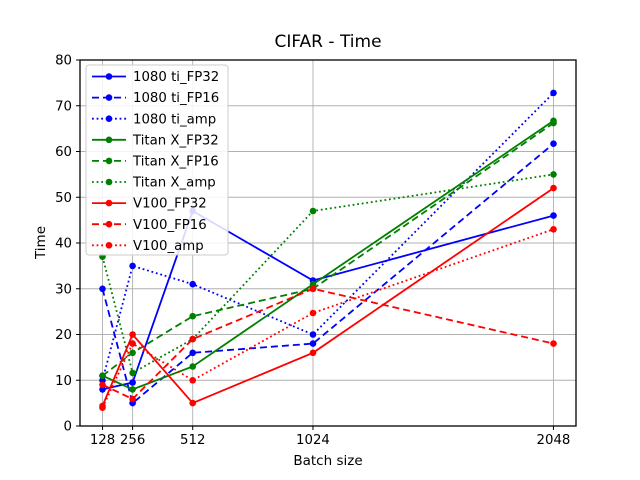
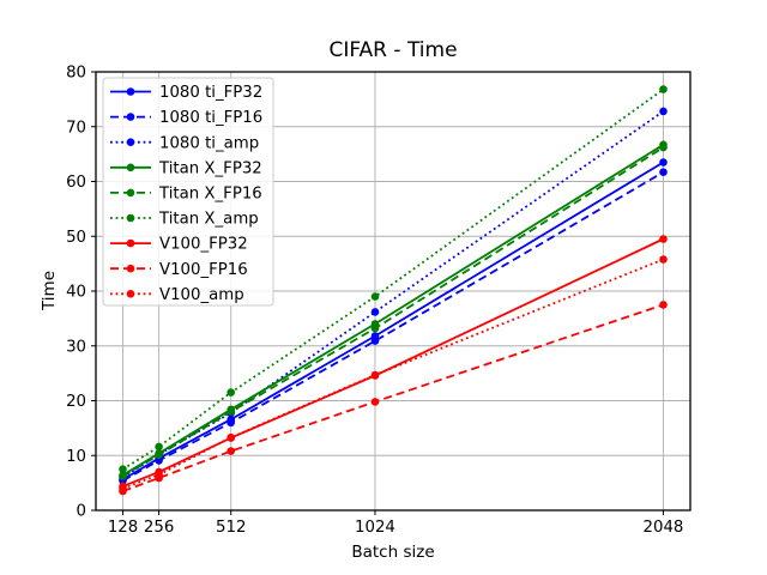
1080 ti_FP32/128: 8 -> 6
1080 ti_FP16/128: 30 -> 5
1080 ti_amp/128: 10 -> 6
Titan X_FP32/128: 11 -> 6
Titan X_FP16/128: 11 -> 6
Titan X_amp/128: 37 -> 8
V100_FP16/128: 9 -> 4
1080 ti_FP16/256: 5 -> 9
1080 ti_amp/256: 35 -> 10
Titan X_FP32/256: 8 -> 10
Titan X_FP16/256: 16 -> 10
V100_FP32/256: 20 -> 7
V100_amp/256: 18 -> 6
1080 ti_FP32/512: 47 -> 17
1080 ti_amp/512: 31 -> 18
Titan X_FP32/512: 13 -> 18
Titan X_FP16/512: 24 -> 18
Titan X_amp/512: 19 -> 22
V100_FP32/512: 5 -> 13
V100_FP16/512: 19 -> 11
V100_amp/512: 10 -> 13
1080 ti_FP16/1024: 18 -> 31
1080 ti_amp/1024: 20 -> 36
Titan X_FP32/1024: 31 -> 34
Titan X_FP16/1024: 30 -> 33
Titan X_amp/1024: 47 -> 39
V100_FP32/1024: 16 -> 25
V100_FP16/1024: 30 -> 20
1080 ti_FP32/2048: 46 -> 64
Titan X_amp/2048: 55 -> 77
V100_FP32/2048: 52 -> 50
V100_FP16/2048: 18 -> 38
V100_amp/2048: 43 -> 46
